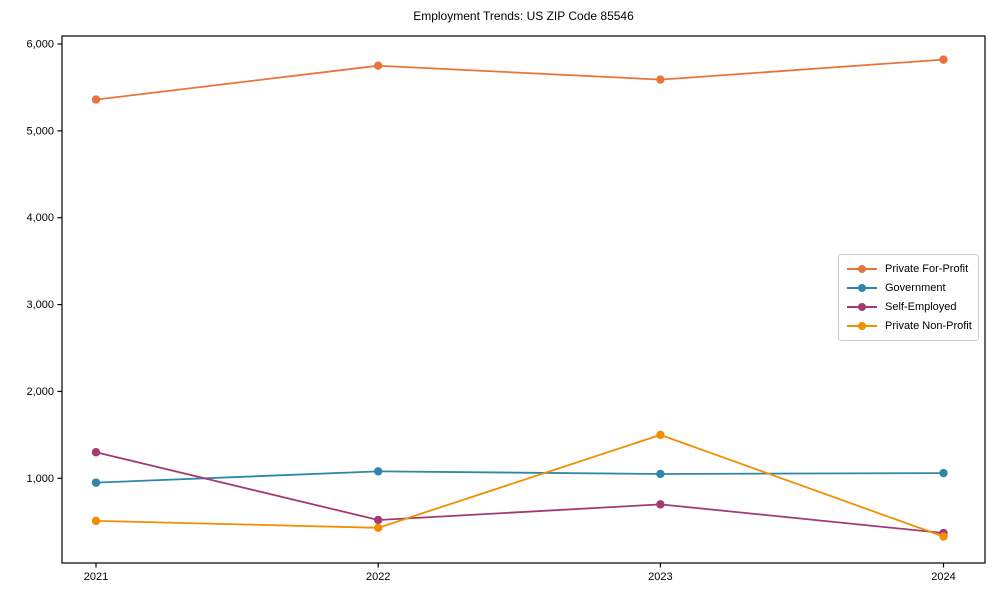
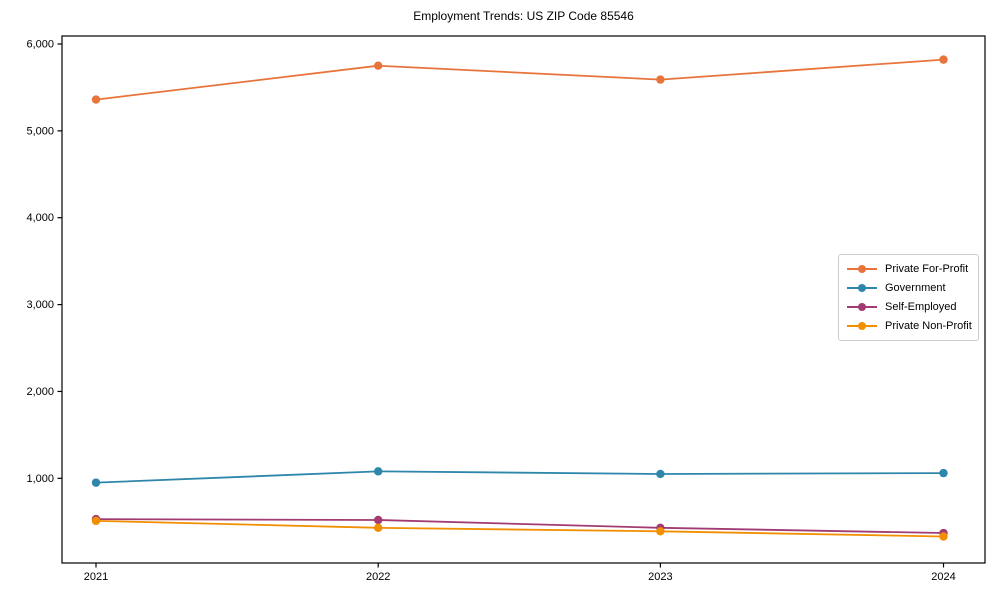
Self-Employed/2021: 1300 -> 500
Self-Employed/2023: 700 -> 400
Private Non-Profit/2023: 1500 -> 400
